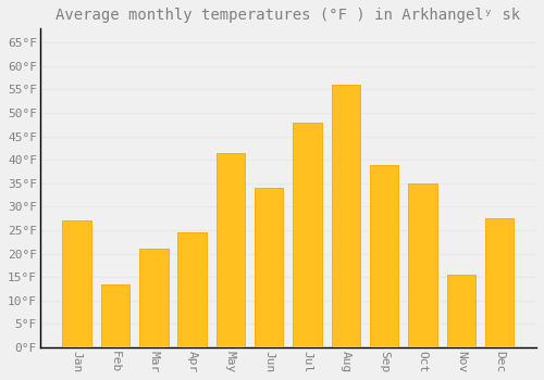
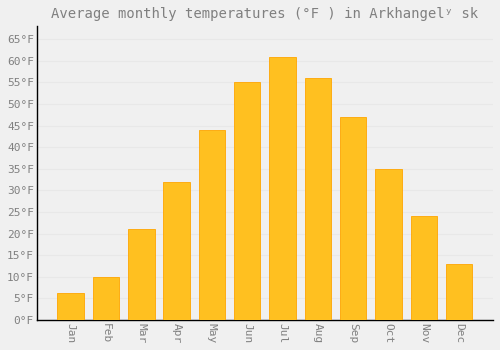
Jan: 27.0°F -> 6.3°F
Feb: 13.5°F -> 10.0°F
Apr: 24.5°F -> 32.0°F
May: 41.5°F -> 44.0°F
Jun: 34.0°F -> 55.0°F
Jul: 48.0°F -> 61.0°F
Sep: 39.0°F -> 47.0°F
Nov: 15.5°F -> 24.0°F
Dec: 27.5°F -> 13.0°F
